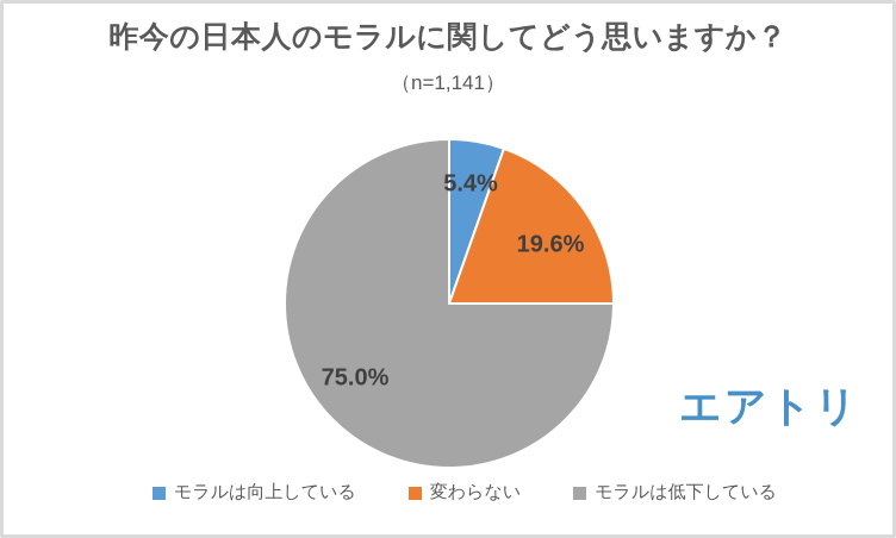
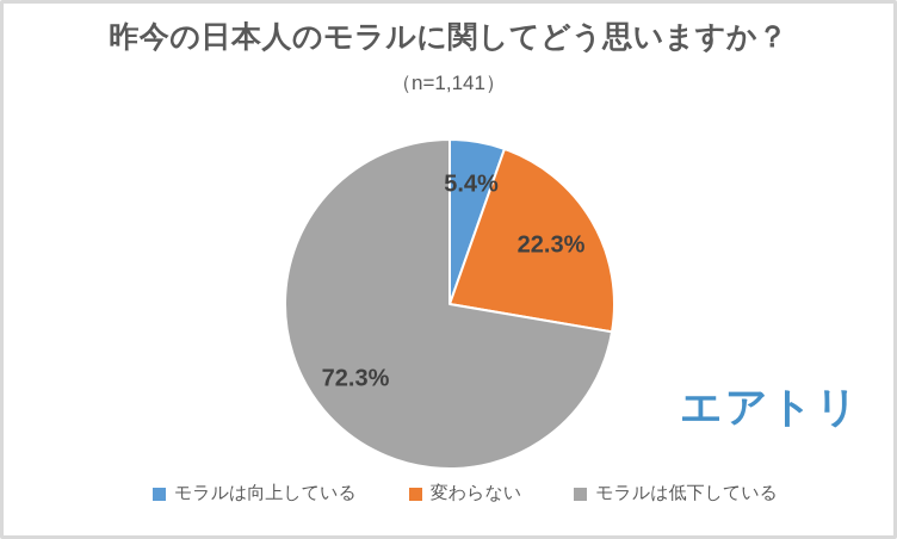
変わらない: 19.6% -> 22.3%
モラルは低下している: 75.0% -> 72.3%
